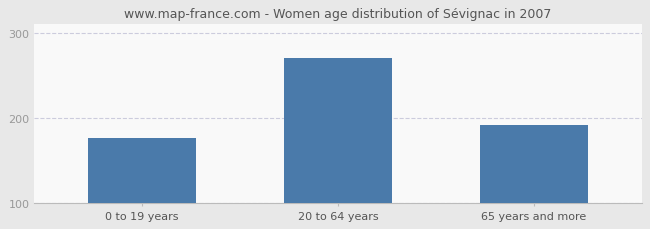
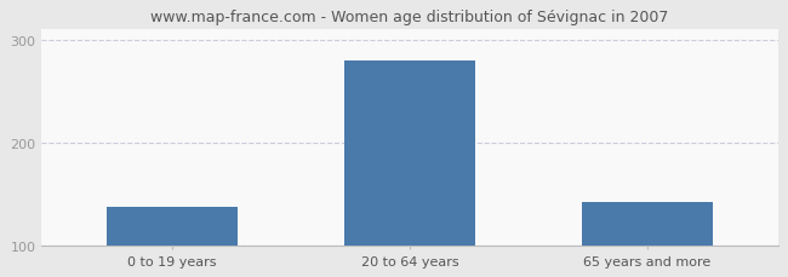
0 to 19 years: 176 -> 138
20 to 64 years: 270 -> 280
65 years and more: 192 -> 142
